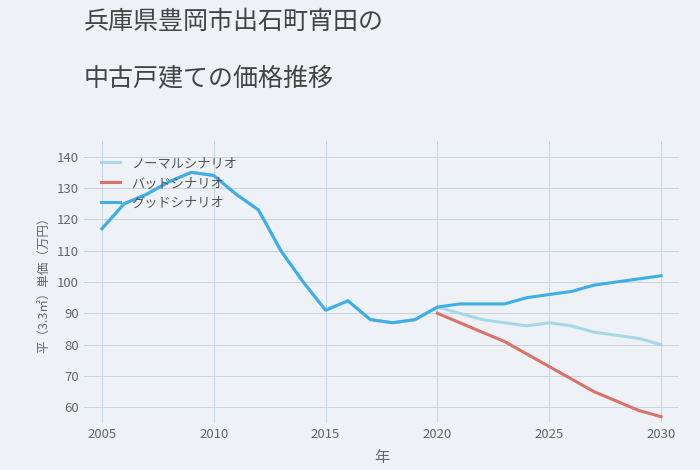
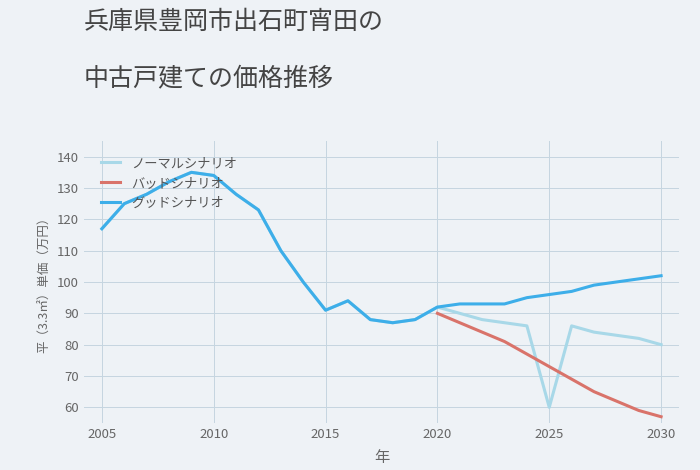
ノーマルシナリオ/2025: 87 -> 60
